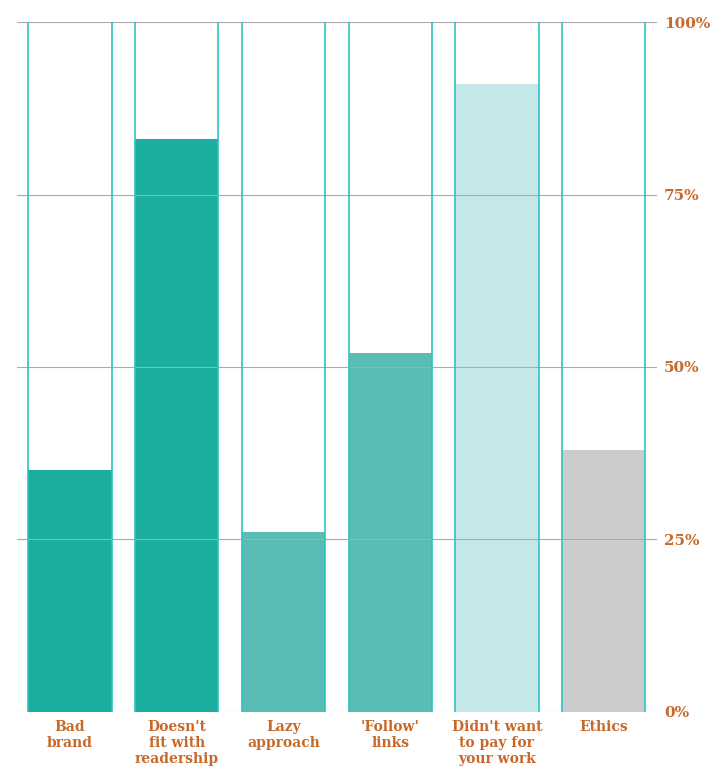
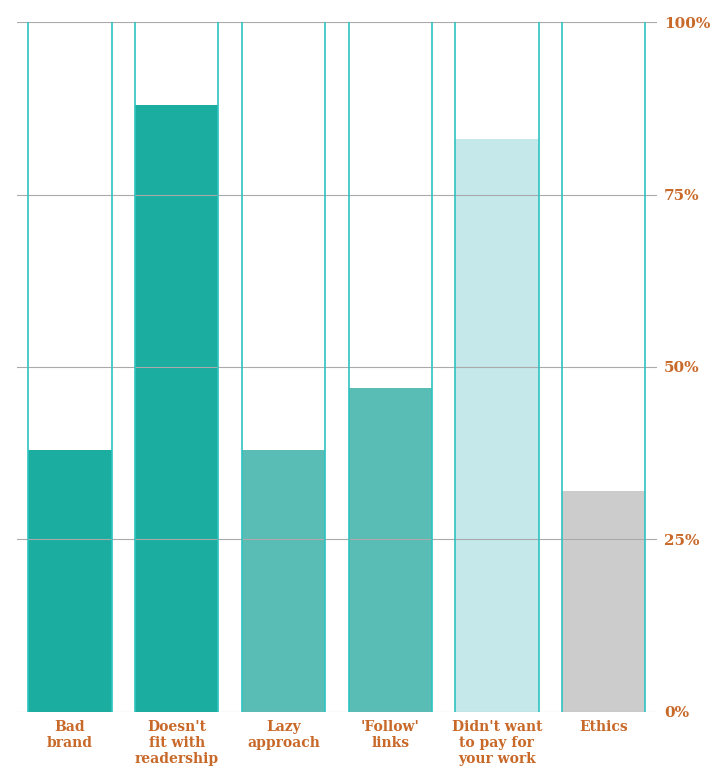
Bad brand: 35% -> 38%
Doesn't fit with readership: 83% -> 88%
Lazy approach: 26% -> 38%
'Follow' links: 52% -> 47%
Didn't want to pay for your work: 91% -> 83%
Ethics: 38% -> 32%
